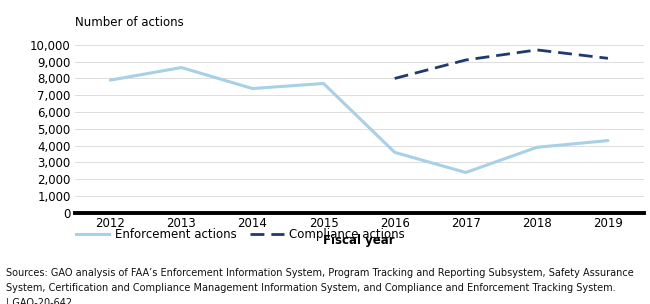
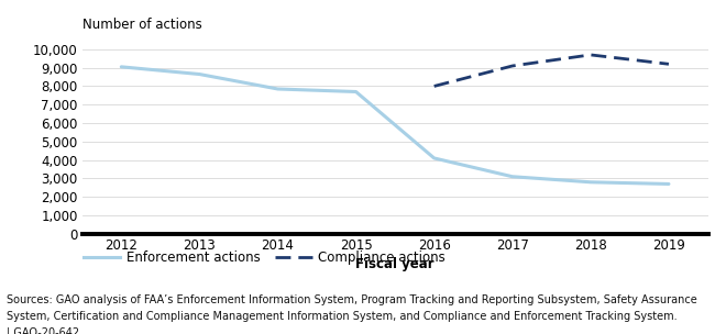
Enforcement actions/2012: 7,900 -> 9,000
Enforcement actions/2014: 7,400 -> 7,800
Enforcement actions/2016: 3,600 -> 4,100
Enforcement actions/2017: 2,400 -> 3,100
Enforcement actions/2018: 3,900 -> 2,800
Enforcement actions/2019: 4,300 -> 2,700
